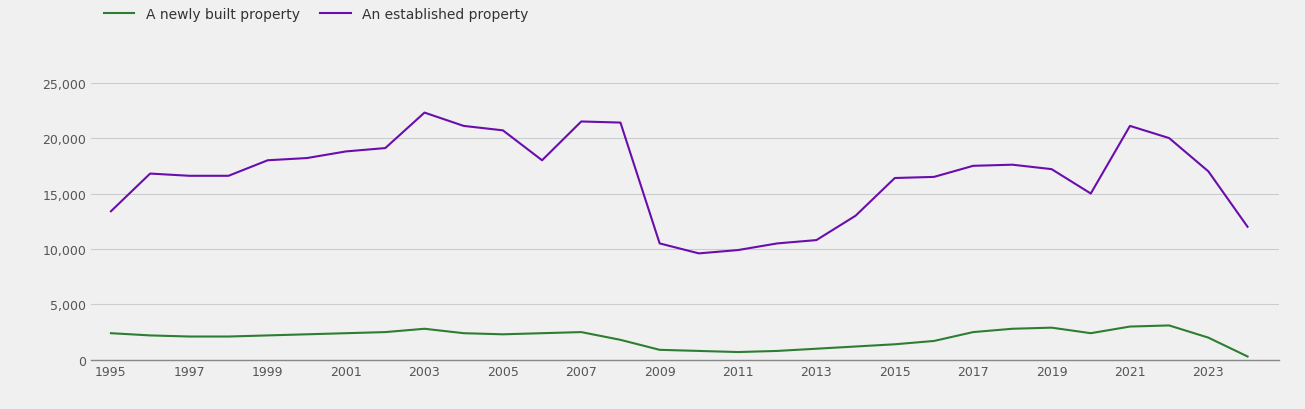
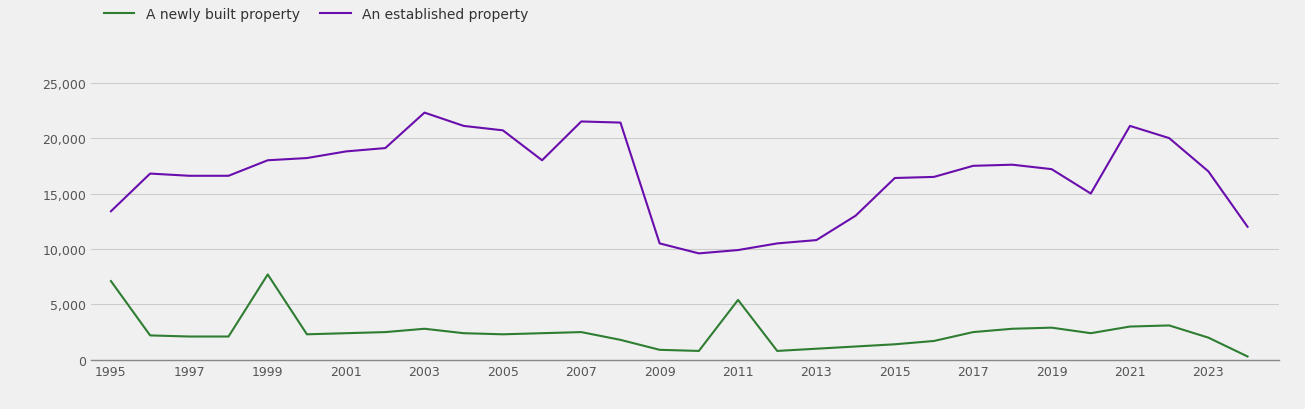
A newly built property/1995: 2,400 -> 7,100
A newly built property/1999: 2,200 -> 7,700
A newly built property/2011: 700 -> 5,400
